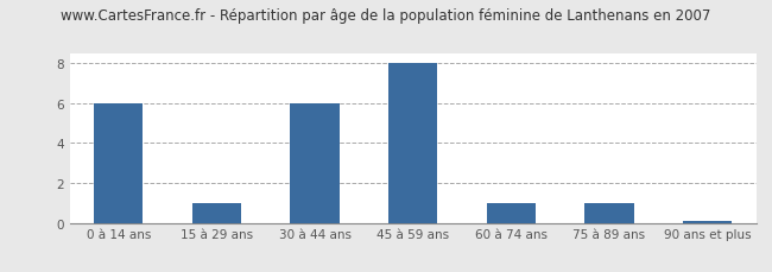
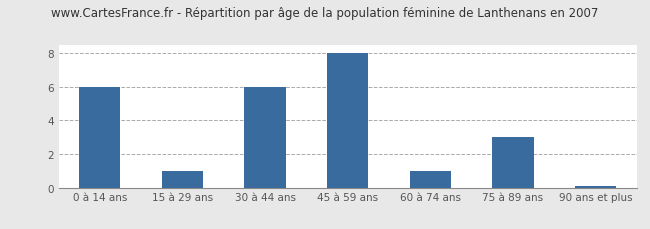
75 à 89 ans: 1.0 -> 3.0
